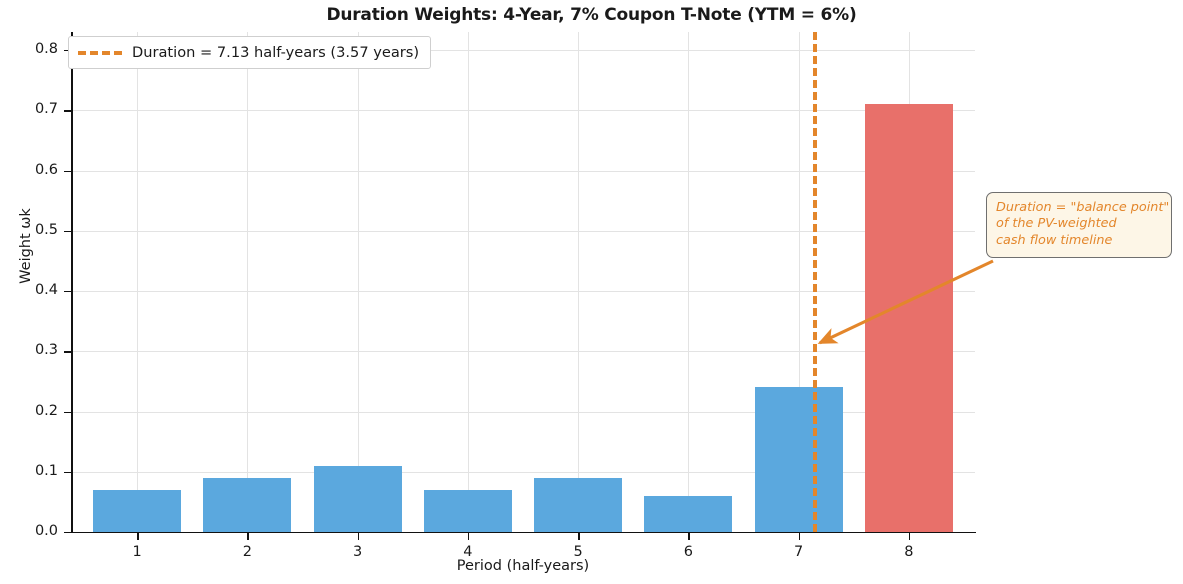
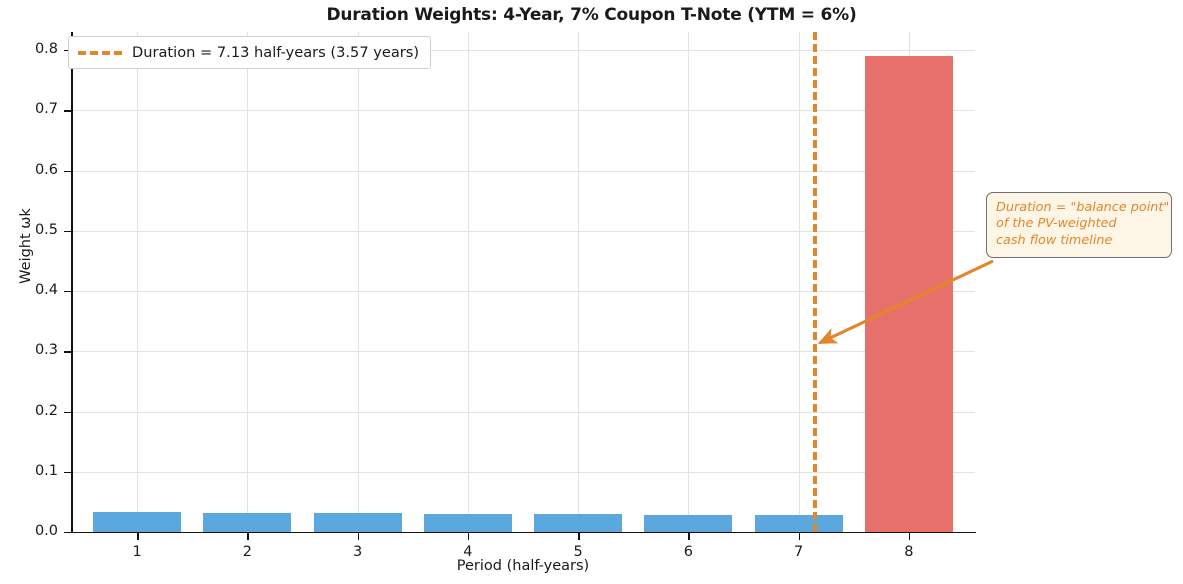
1: 0.07 -> 0.03
2: 0.09 -> 0.03
3: 0.11 -> 0.03
4: 0.07 -> 0.03
5: 0.09 -> 0.03
6: 0.06 -> 0.03
7: 0.24 -> 0.03
8: 0.71 -> 0.79
